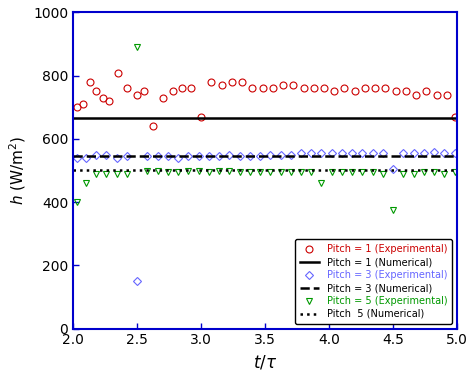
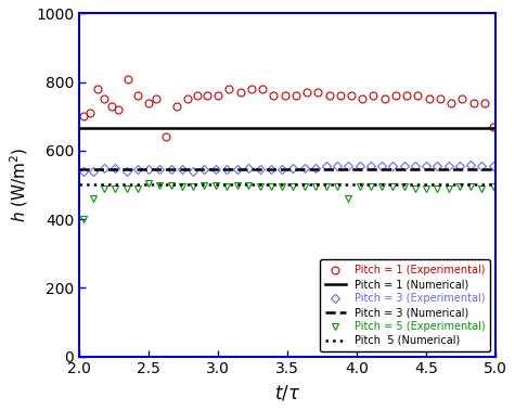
Pitch = 3 (Experimental)/2.5: 150 -> 545
Pitch = 5 (Experimental)/2.5: 890 -> 505
Pitch = 1 (Experimental)/3.0: 670 -> 760
Pitch = 3 (Experimental)/4.5: 505 -> 555
Pitch = 5 (Experimental)/4.5: 375 -> 490
